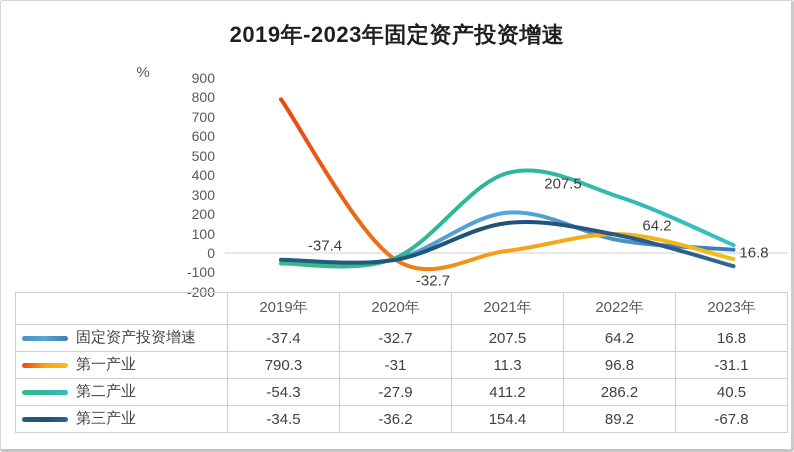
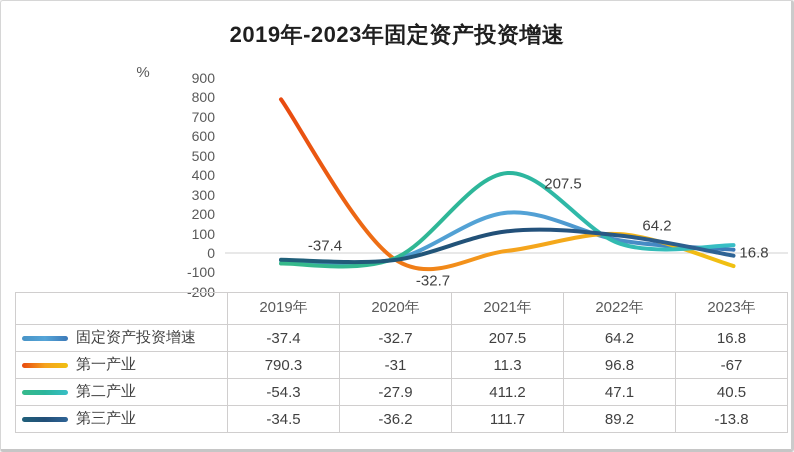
第三产业/2021年: 154.4 -> 111.7
第二产业/2022年: 286.2 -> 47.1
第一产业/2023年: -31.1 -> -67
第三产业/2023年: -67.8 -> -13.8
